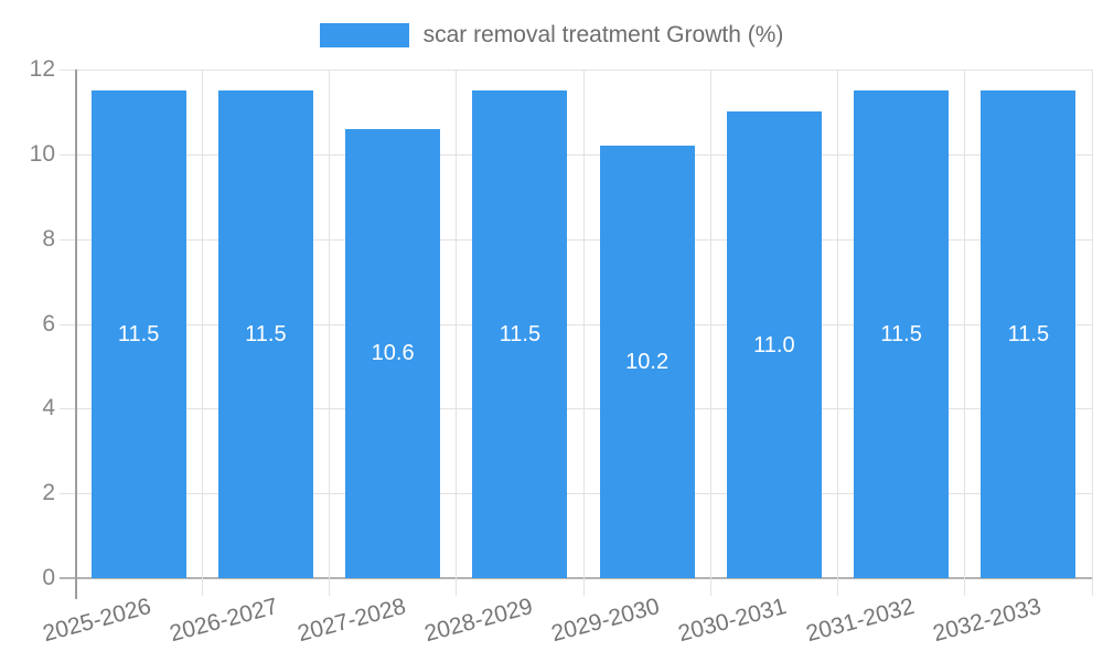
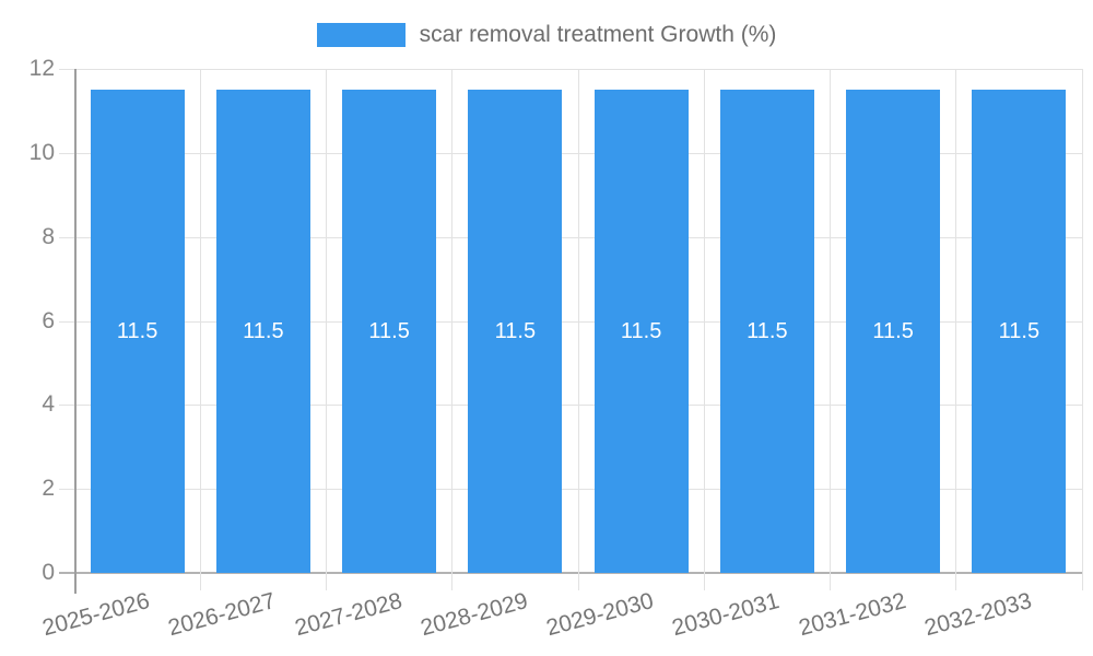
2027-2028: 10.6 -> 11.5
2029-2030: 10.2 -> 11.5
2030-2031: 11.0 -> 11.5
